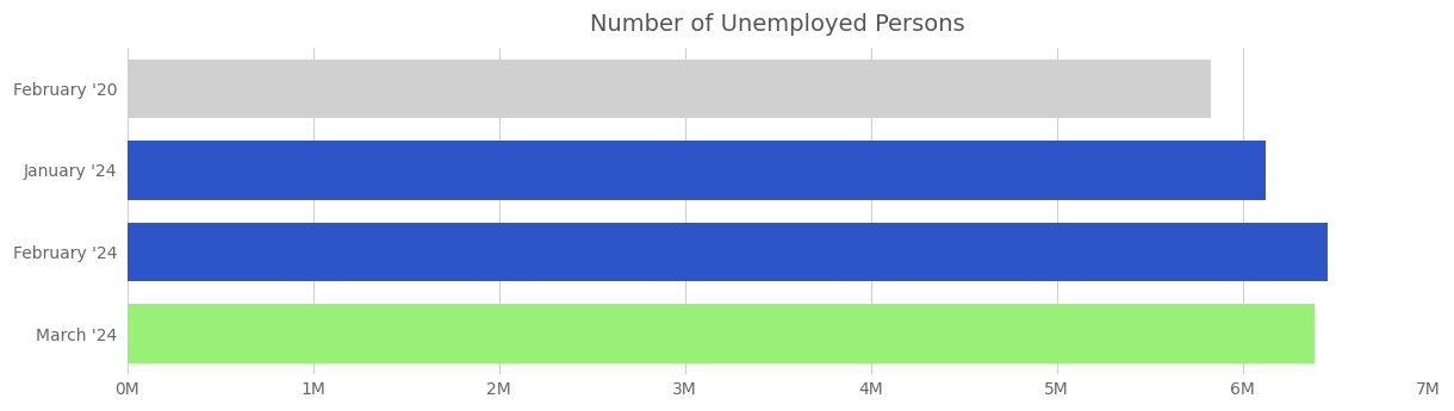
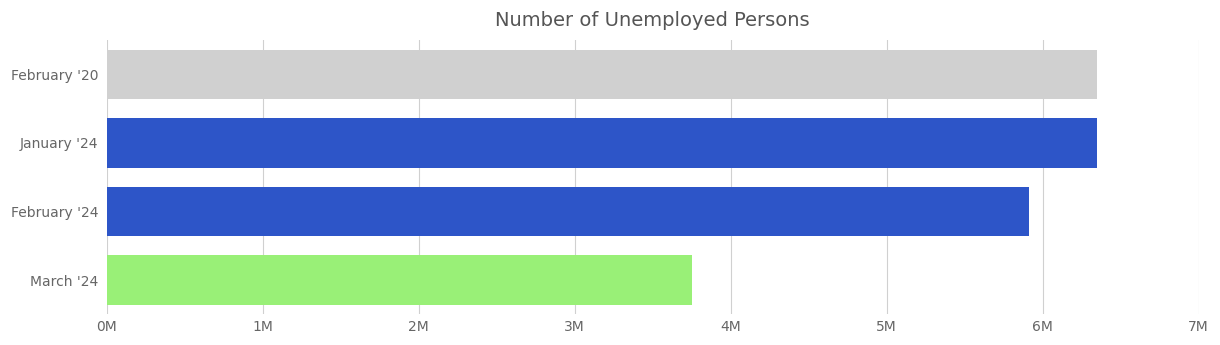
February '20: 5.83M -> 6.35M
January '24: 6.12M -> 6.35M
February '24: 6.46M -> 5.91M
March '24: 6.39M -> 3.75M
